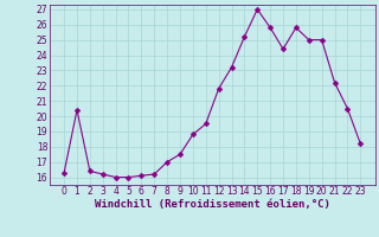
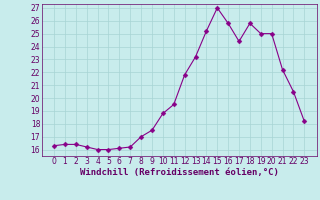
1: 20.4 -> 16.4
